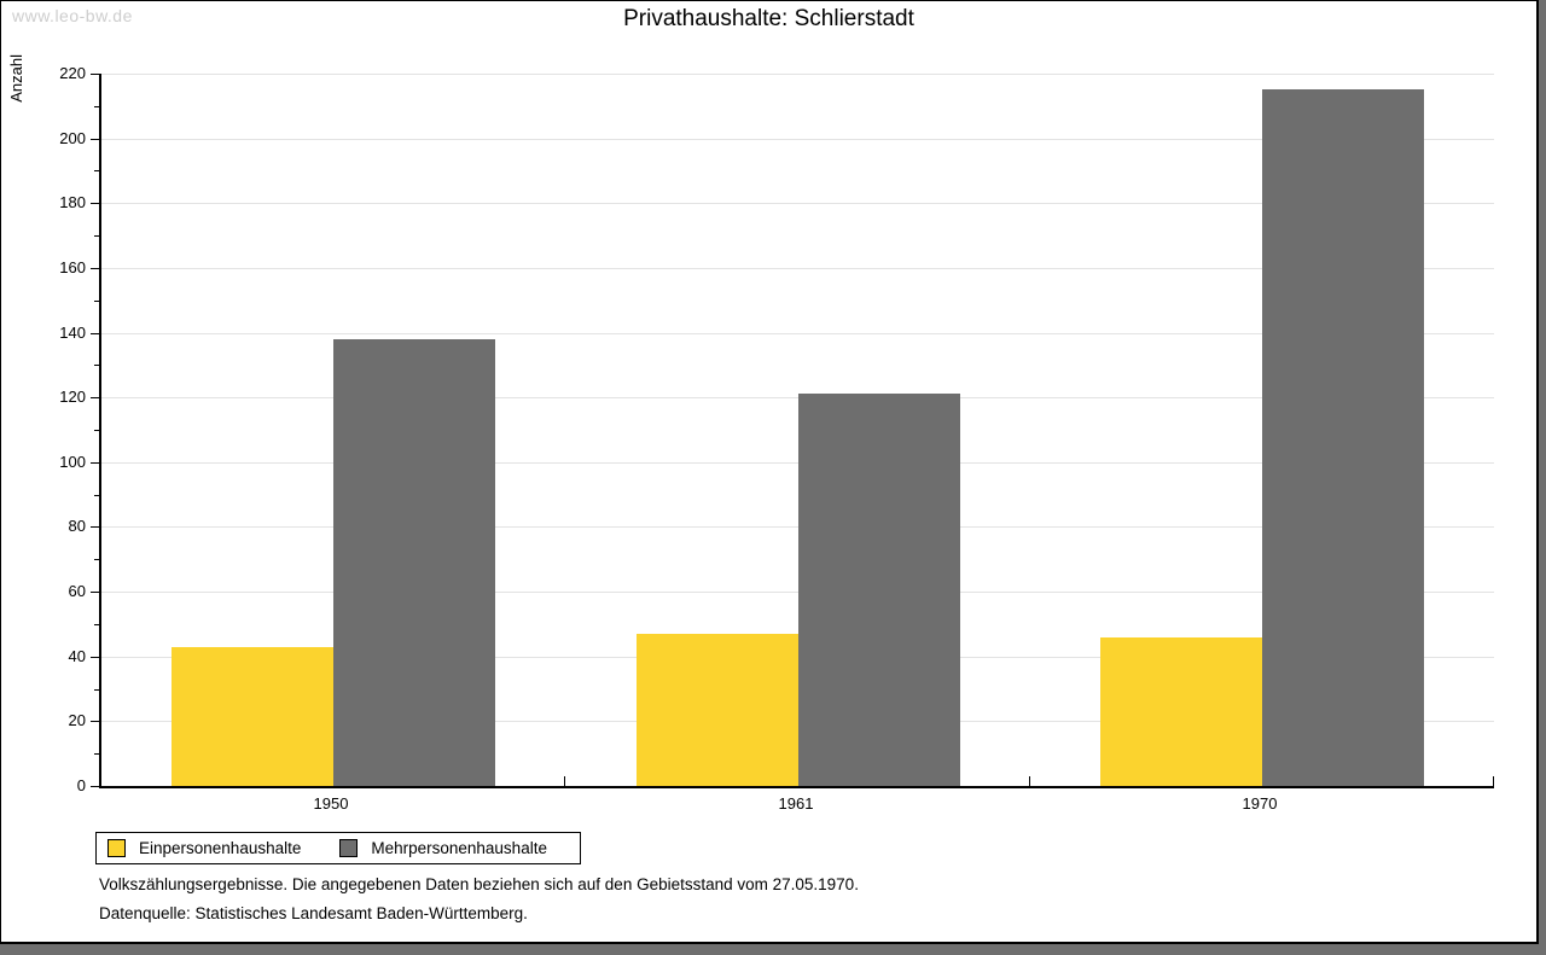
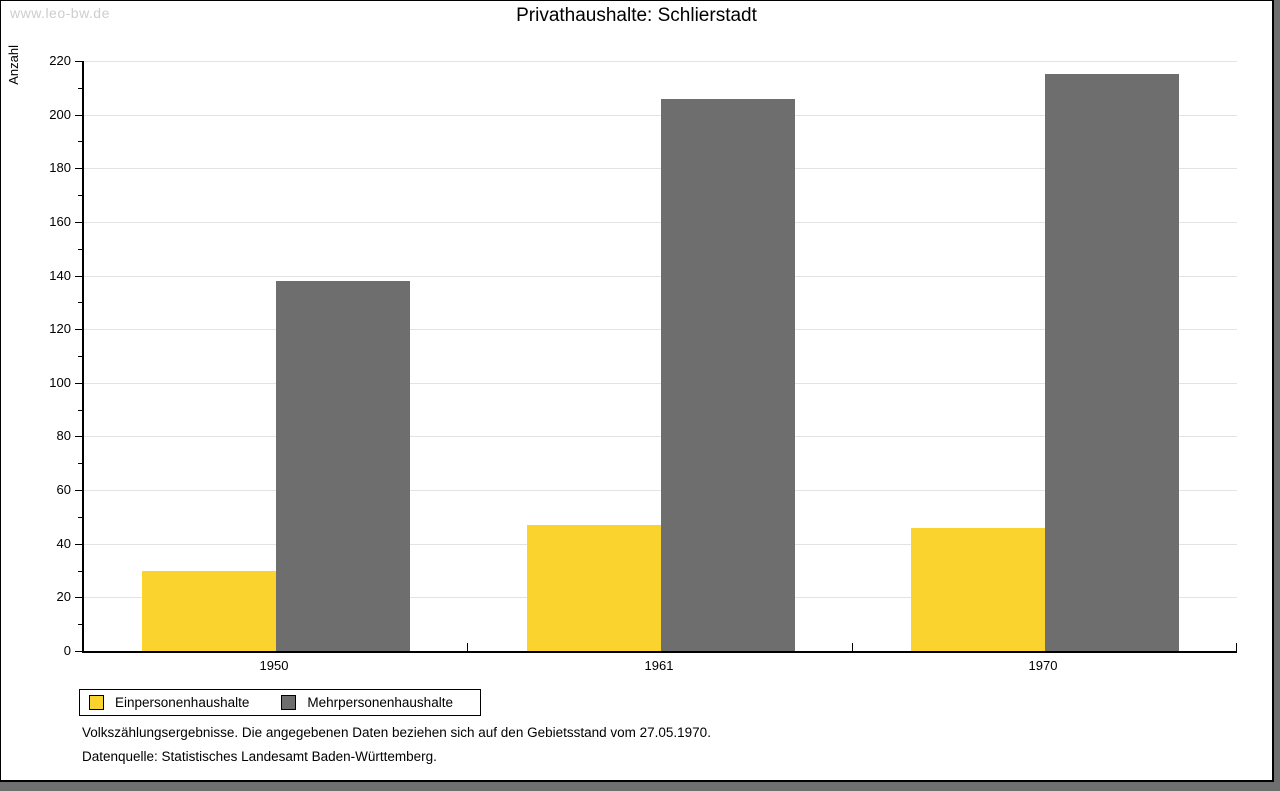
Einpersonenhaushalte/1950: 43 -> 30
Mehrpersonenhaushalte/1961: 121 -> 206
